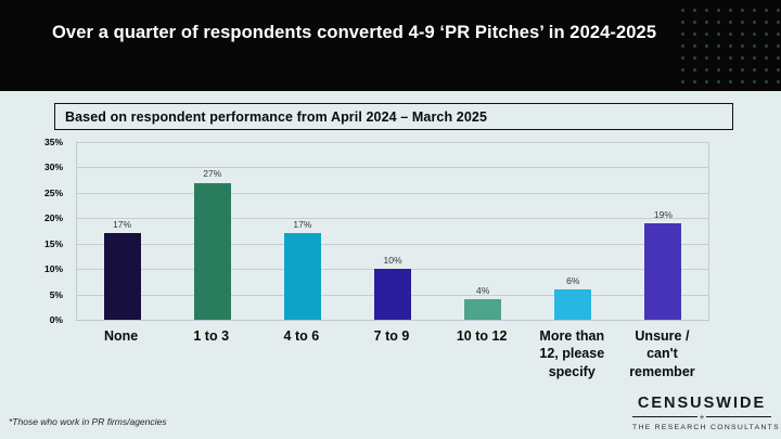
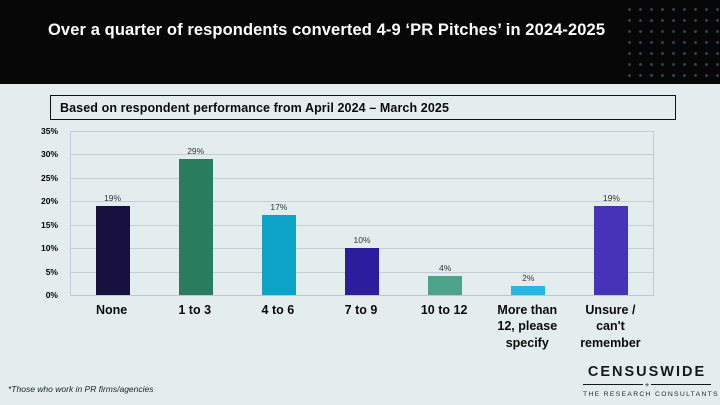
None: 17% -> 19%
1 to 3: 27% -> 29%
More than 12, please specify: 6% -> 2%
